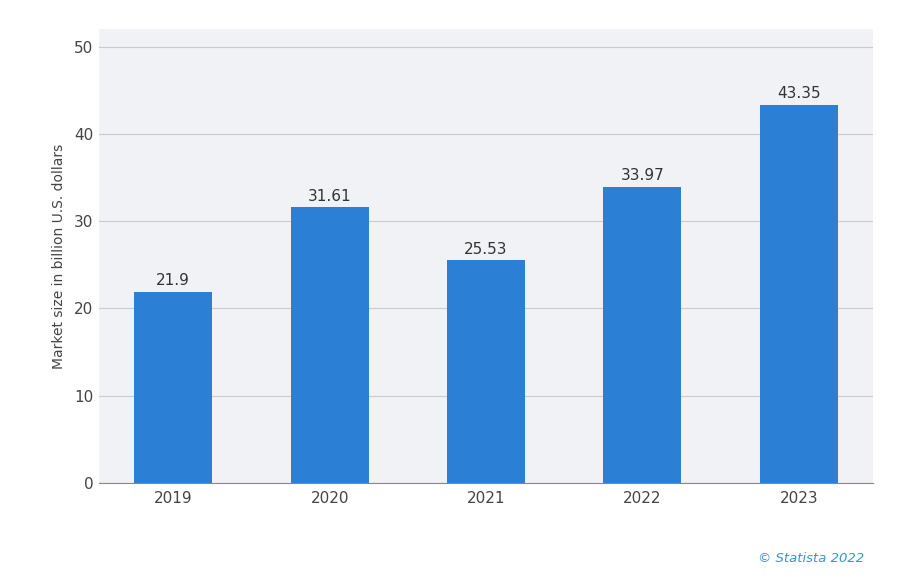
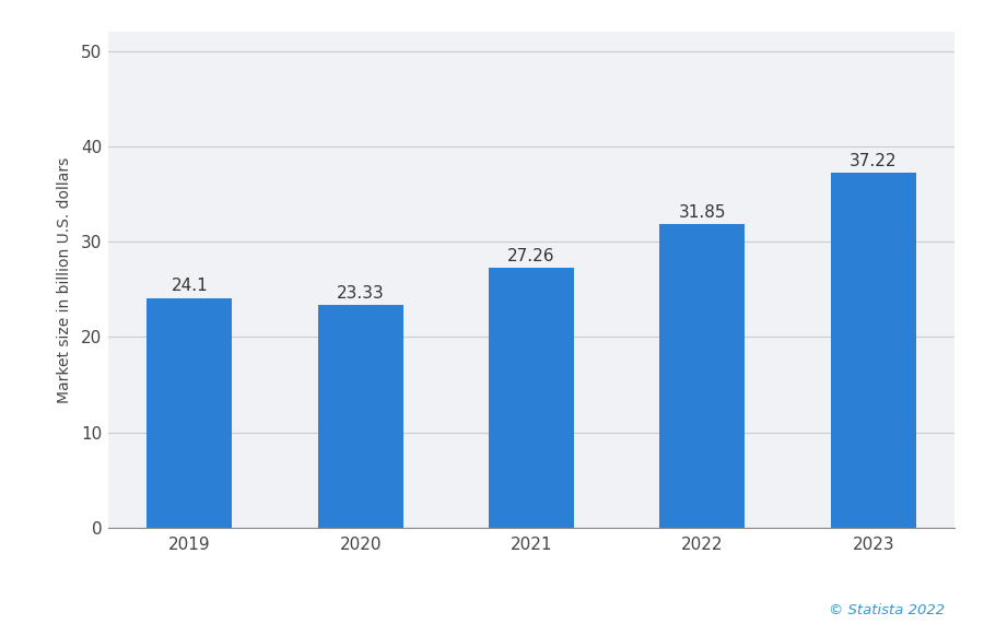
2019: 21.9 -> 24.1
2020: 31.61 -> 23.33
2021: 25.53 -> 27.26
2022: 33.97 -> 31.85
2023: 43.35 -> 37.22
